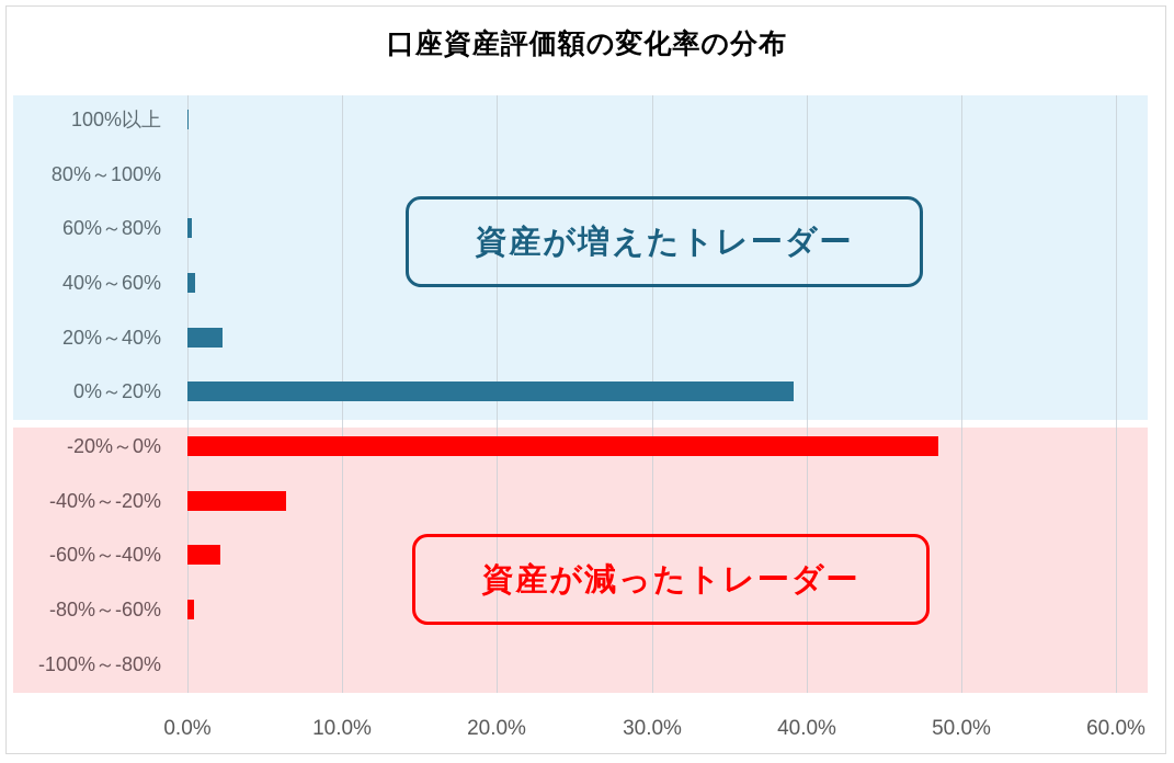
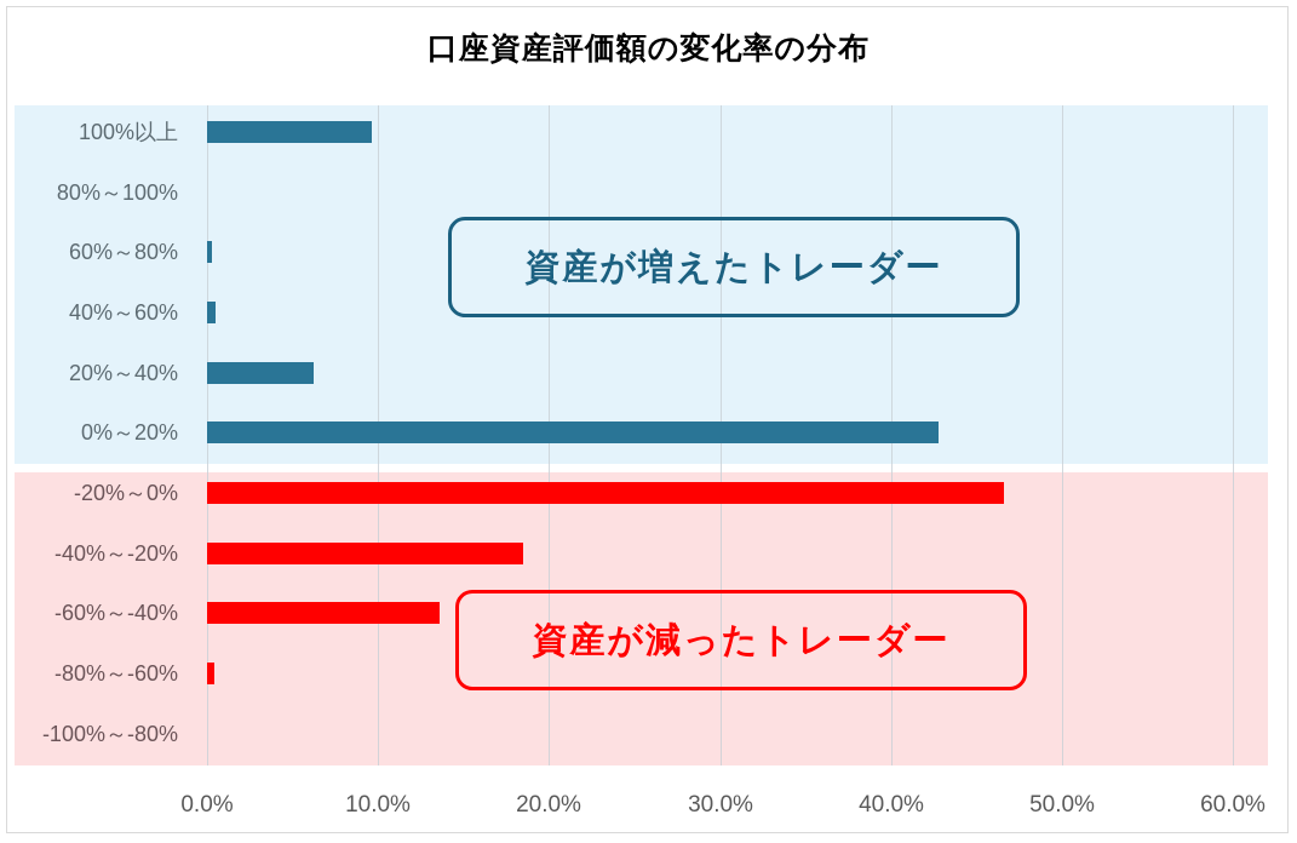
100%以上: 0.1% -> 9.6%
20%～40%: 2.3% -> 6.2%
0%～20%: 39.2% -> 42.8%
-20%～0%: 48.5% -> 46.6%
-40%～-20%: 6.4% -> 18.5%
-60%～-40%: 2.1% -> 13.6%
